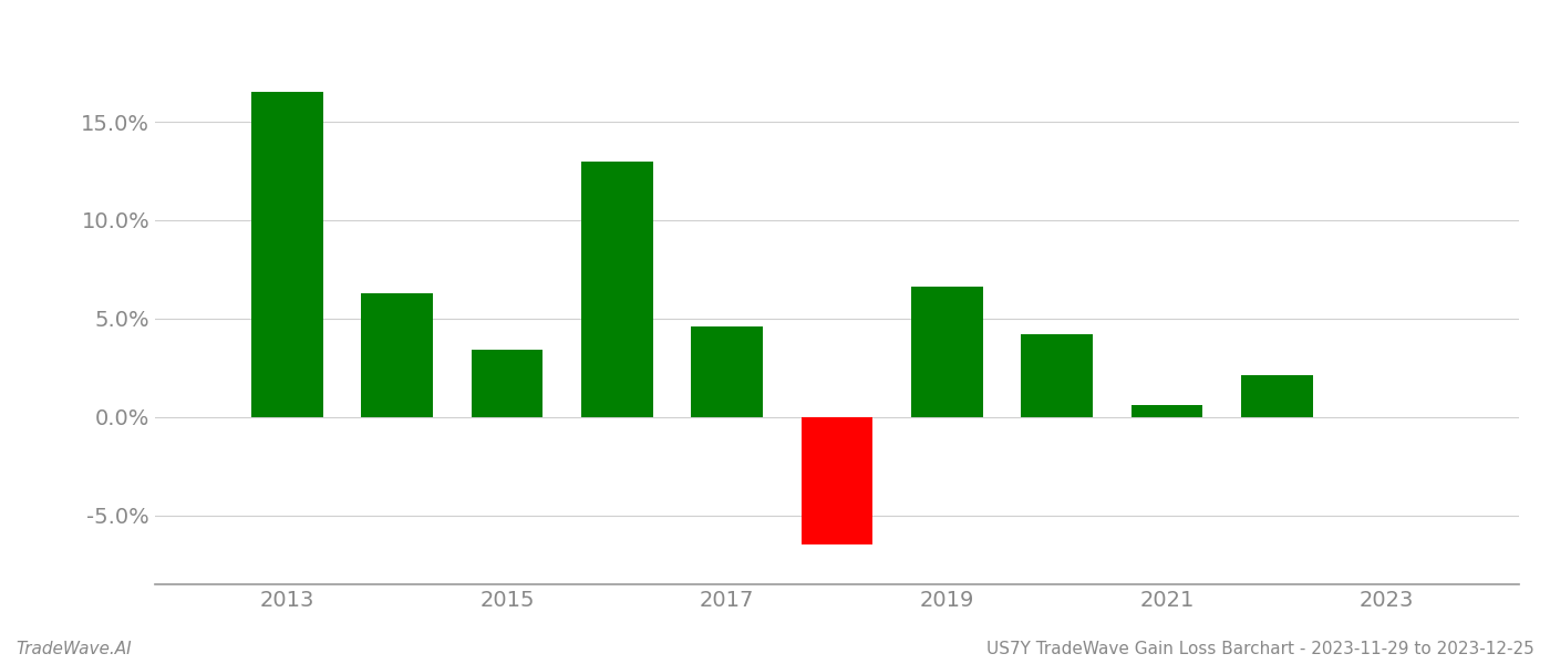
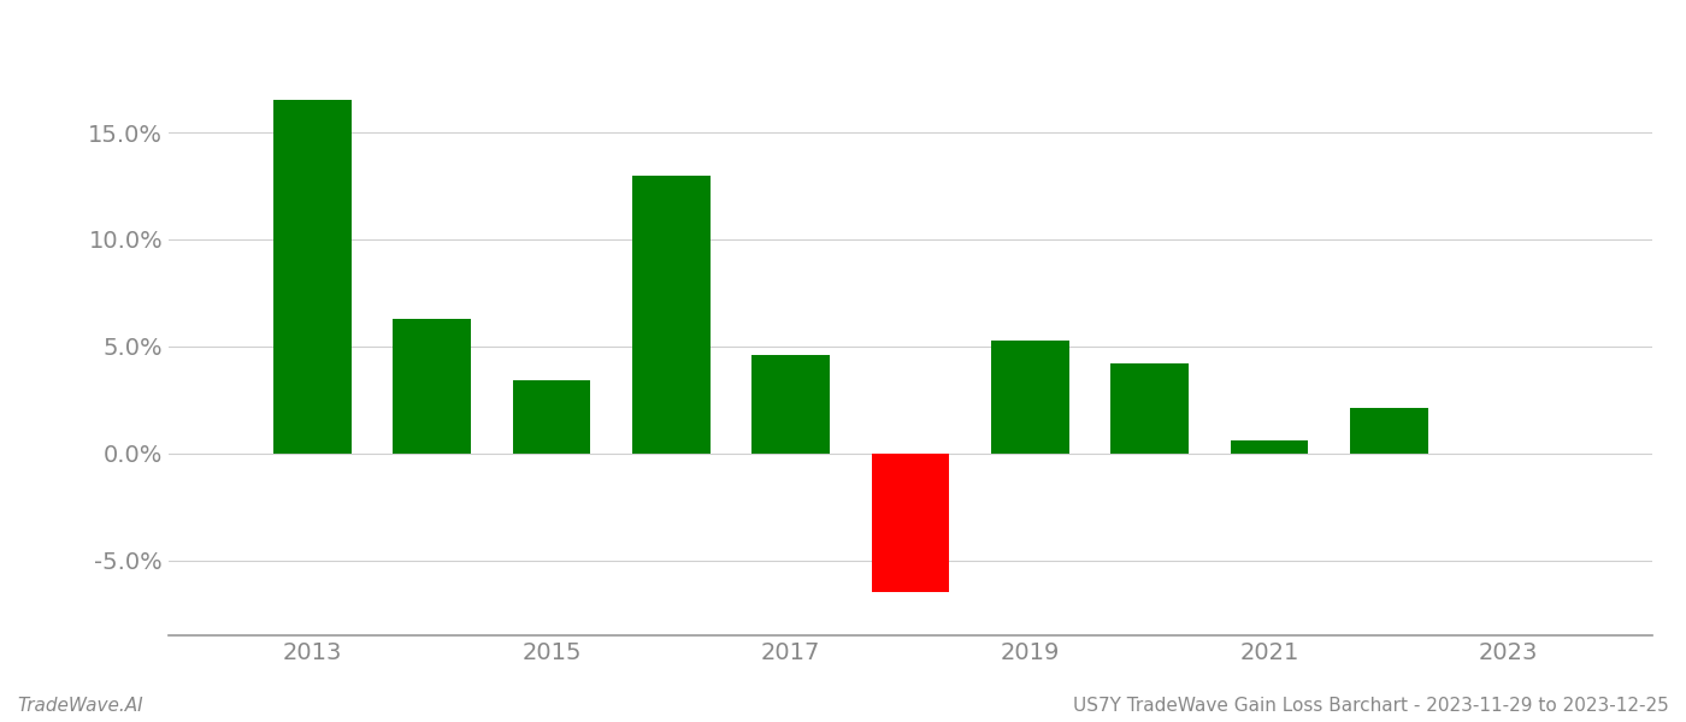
2019: 6.6% -> 5.3%
